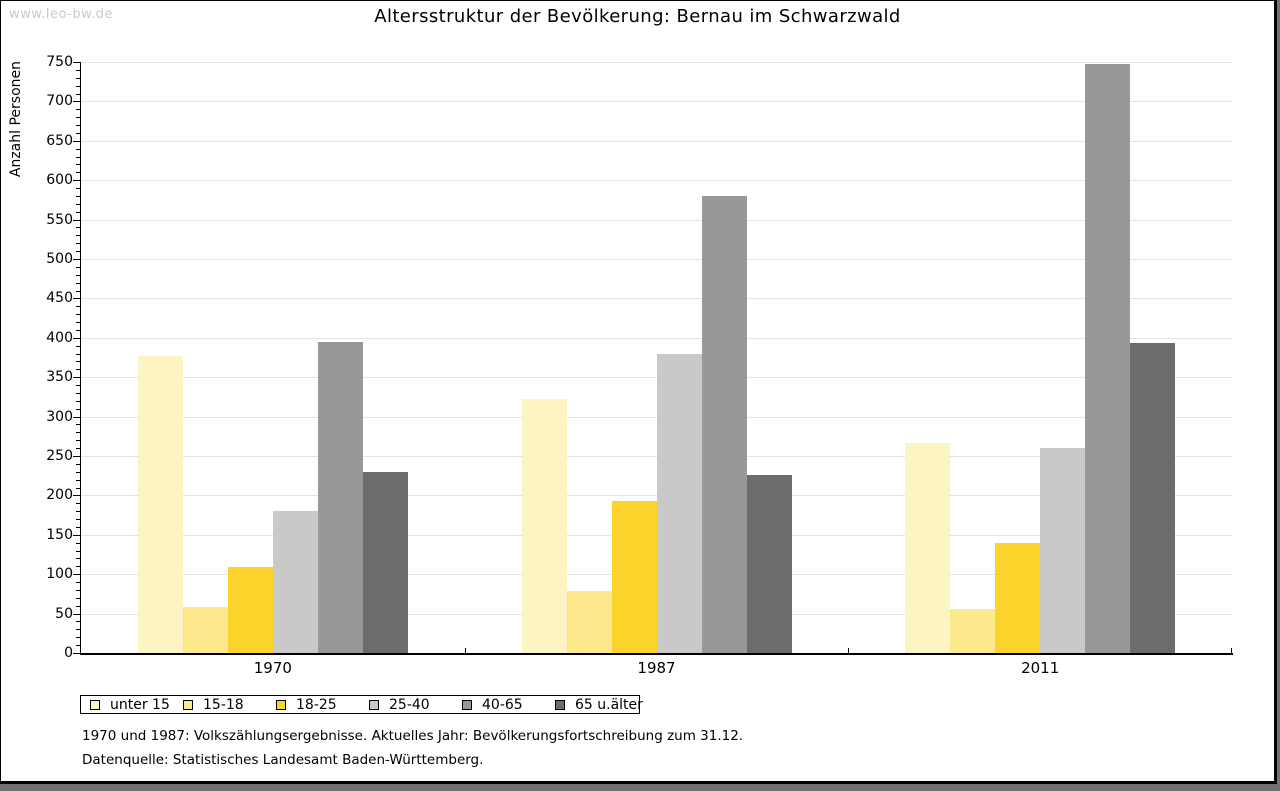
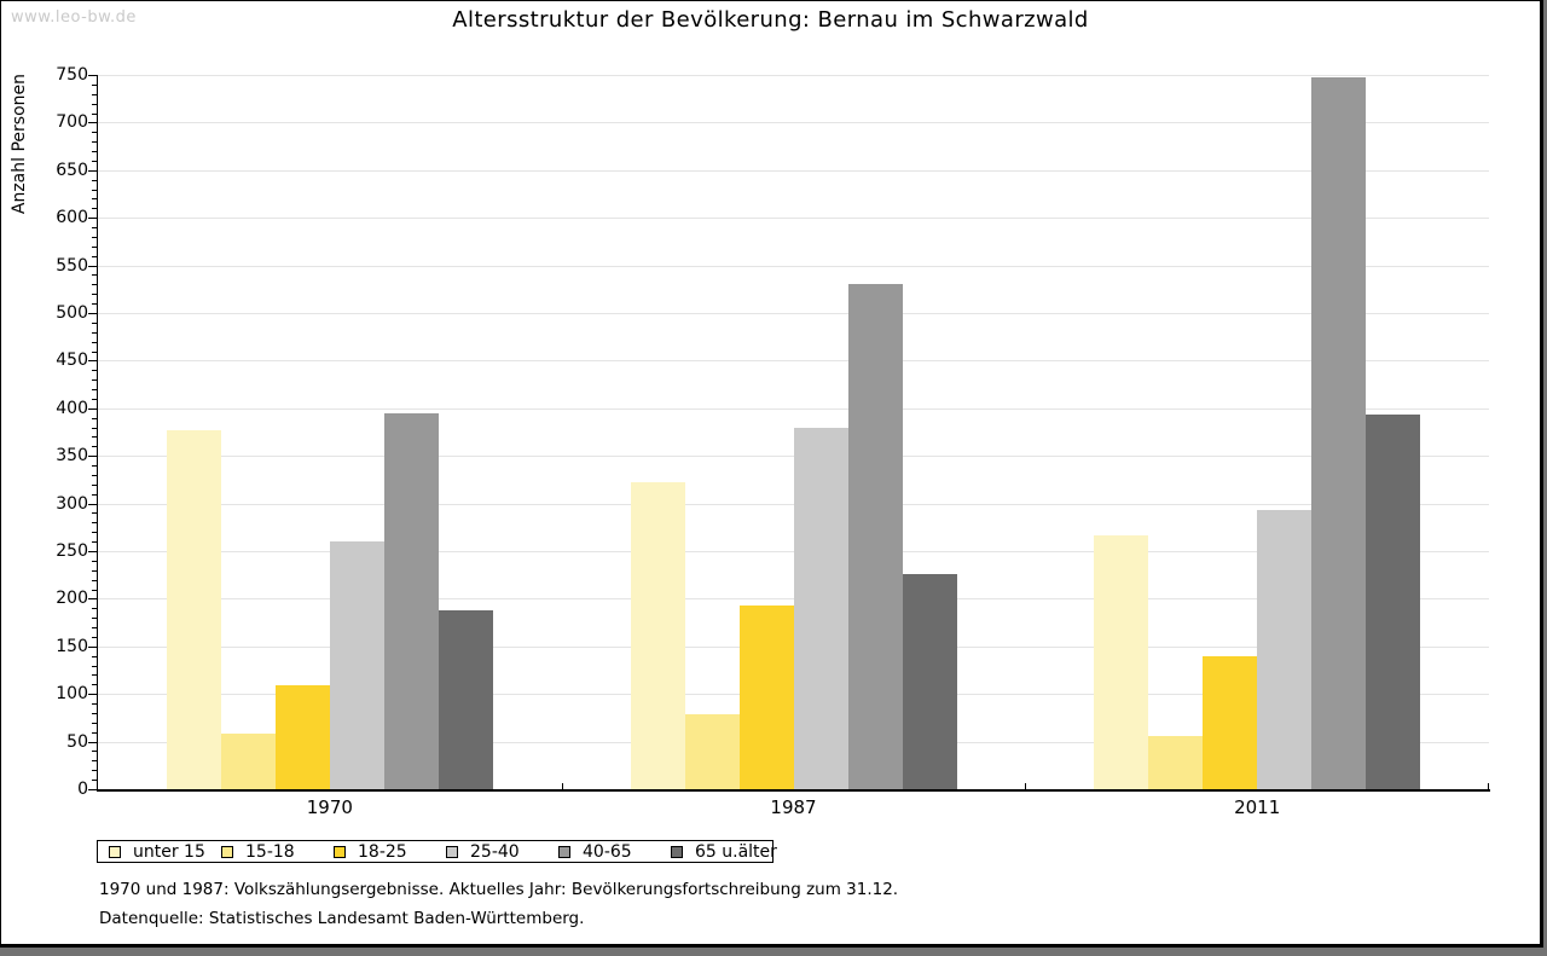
25-40/1970: 180 -> 260
65 u.älter/1970: 230 -> 190
40-65/1987: 580 -> 530
25-40/2011: 260 -> 290
